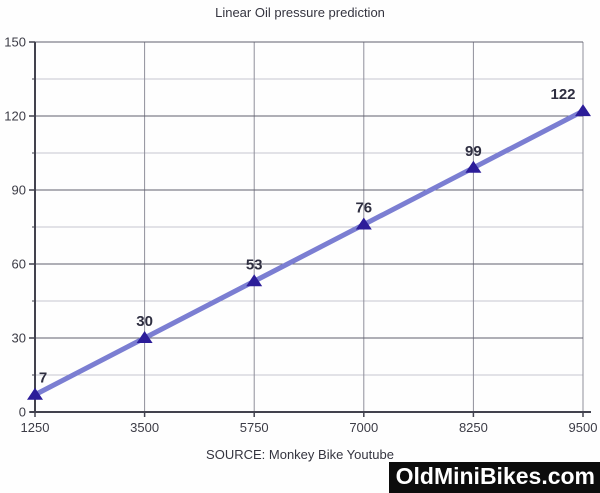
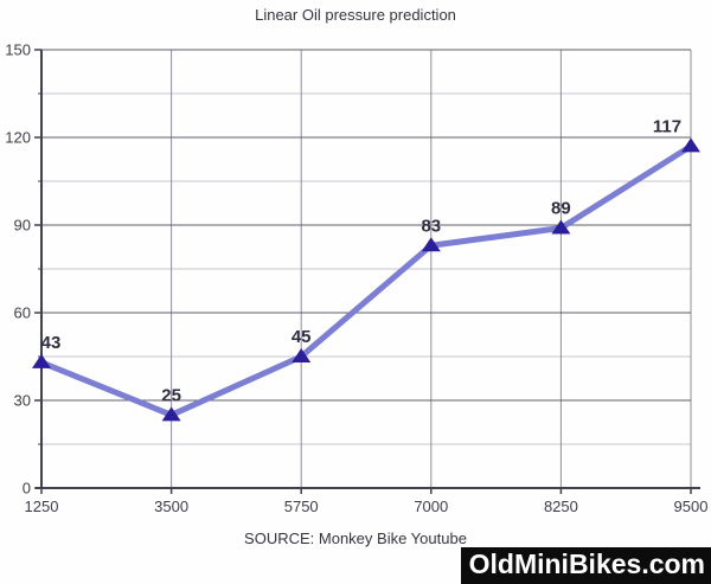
1250: 7 -> 43
3500: 30 -> 25
5750: 53 -> 45
7000: 76 -> 83
8250: 99 -> 89
9500: 122 -> 117
